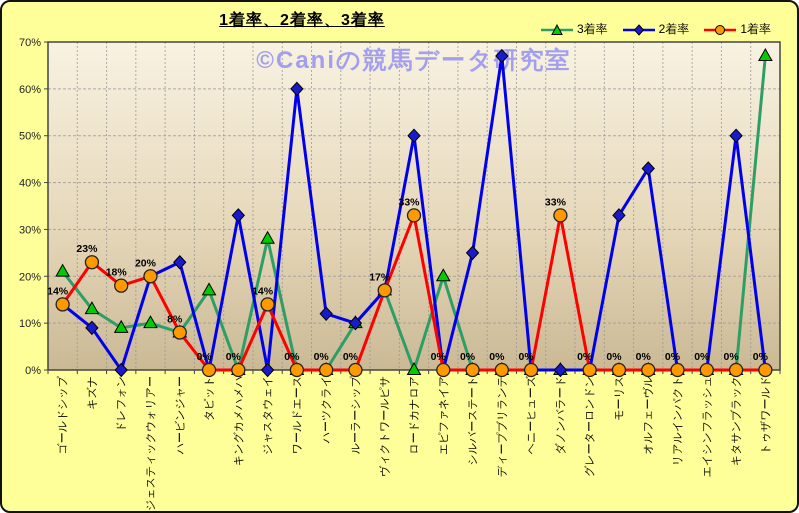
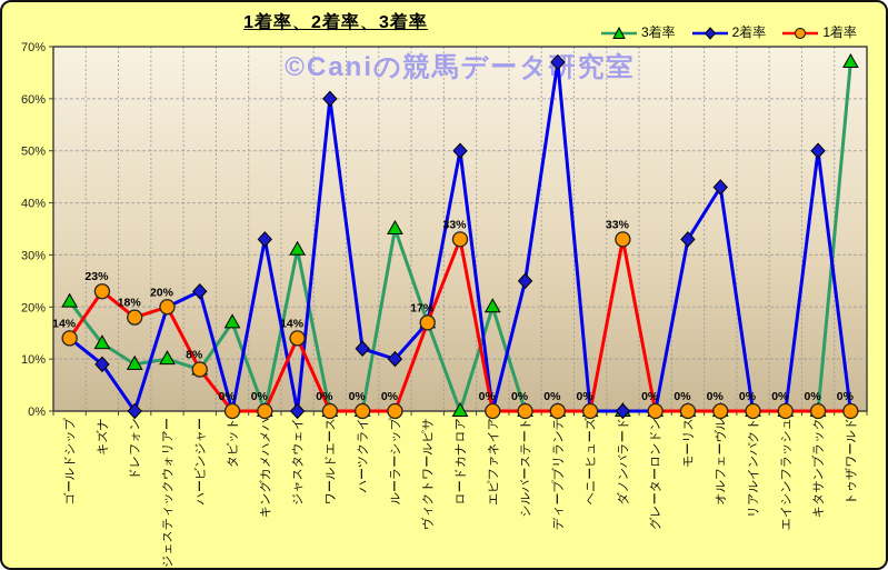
3着率/ジャスタウェイ: 28% -> 31%
3着率/ルーラーシップ: 10% -> 35%
